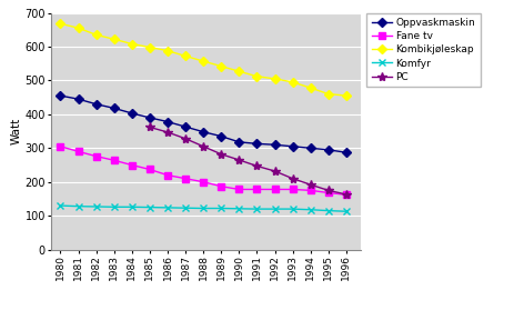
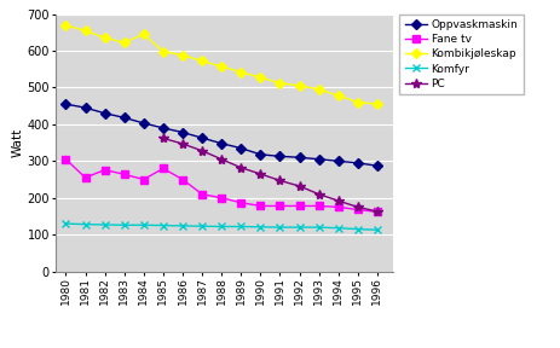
Fane tv/1981: 290 -> 255
Kombikjøleskap/1984: 608 -> 645
Fane tv/1985: 237 -> 280
Fane tv/1986: 220 -> 250
